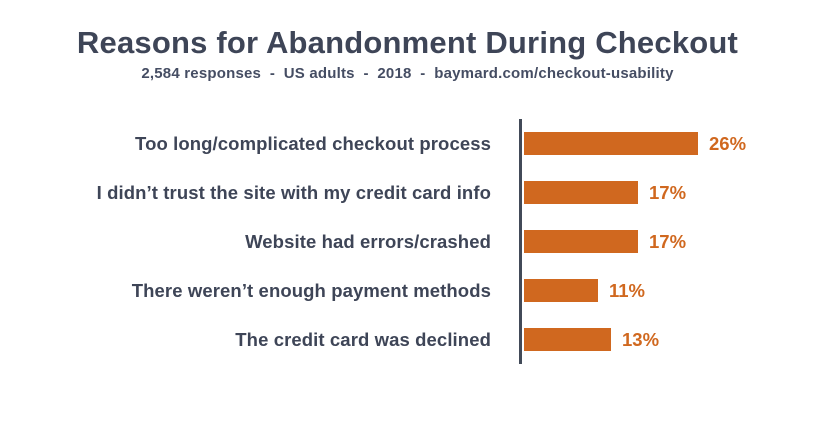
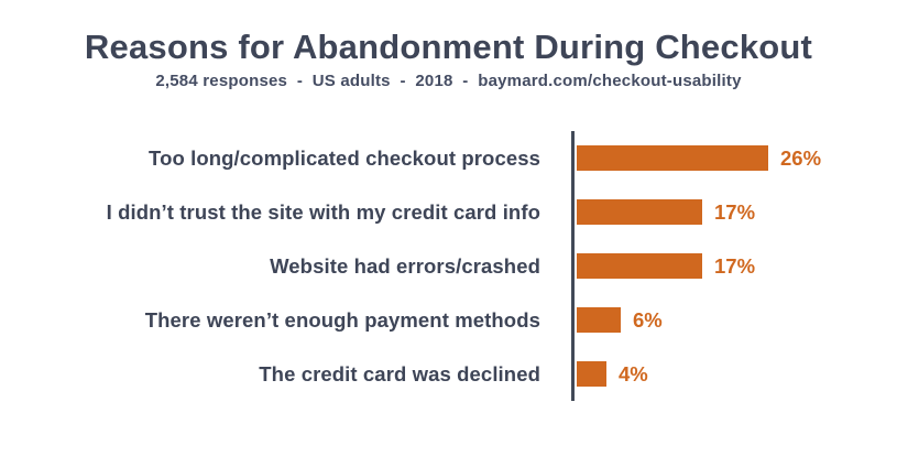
There weren’t enough payment methods: 11% -> 6%
The credit card was declined: 13% -> 4%
